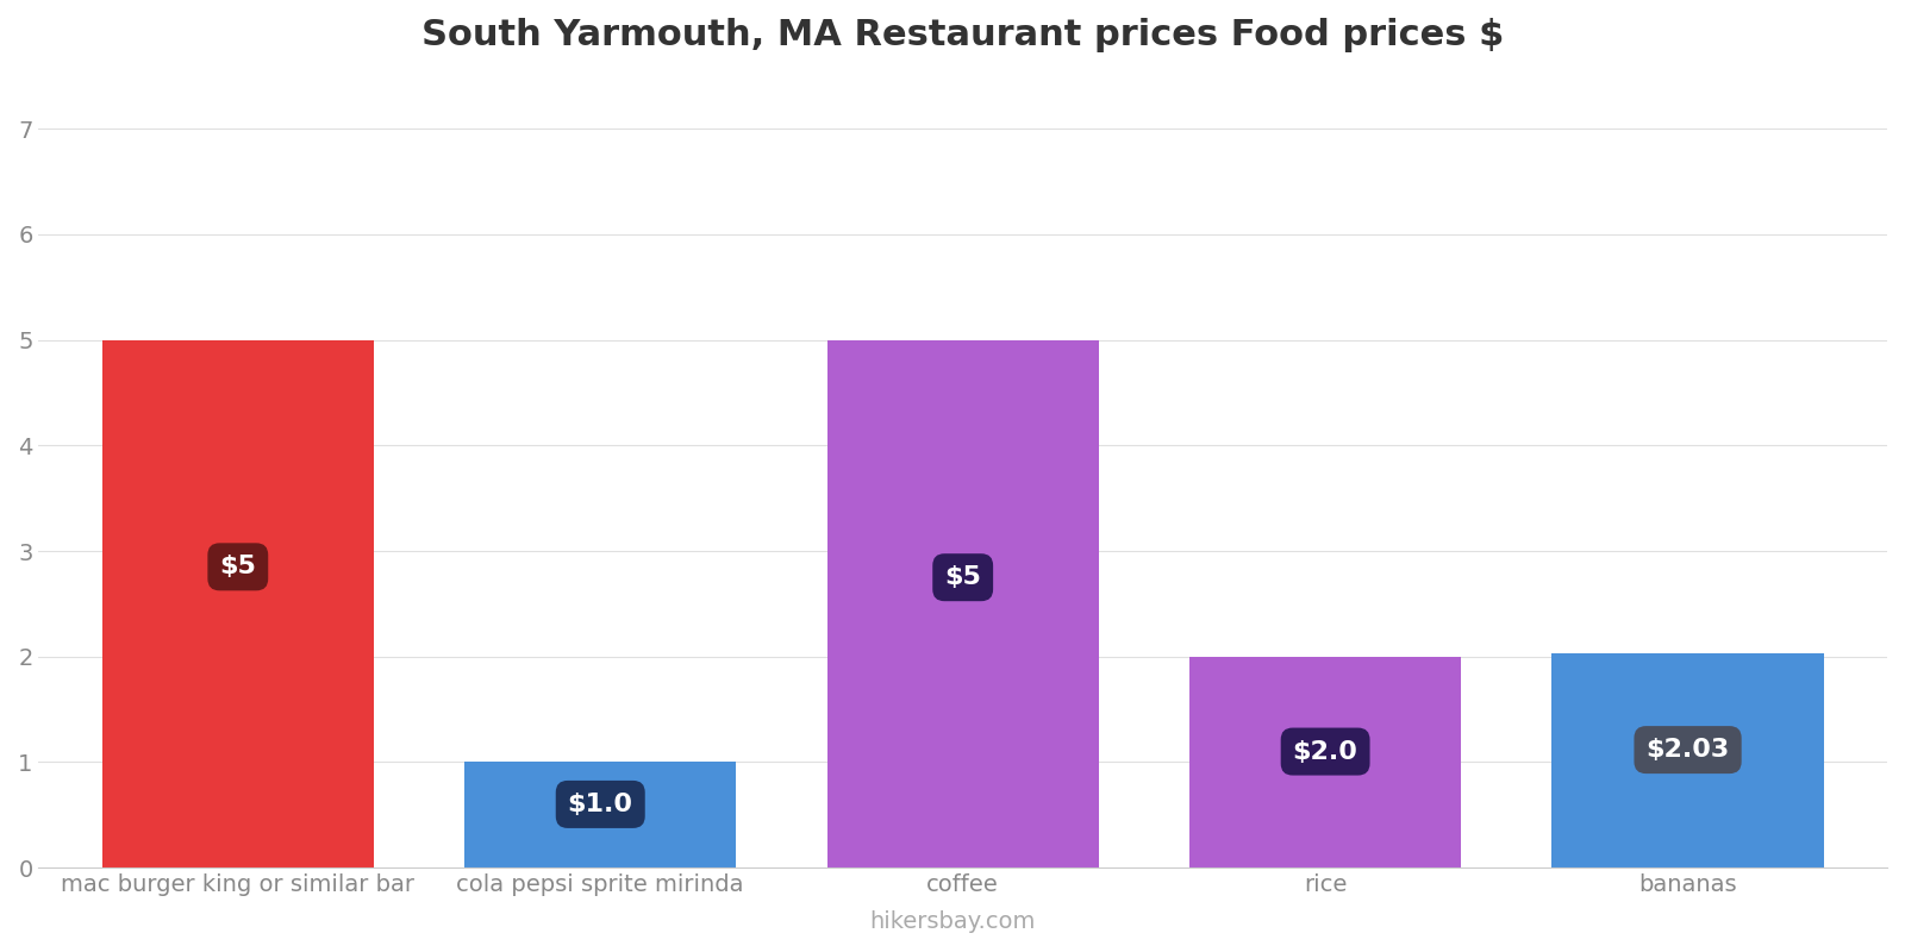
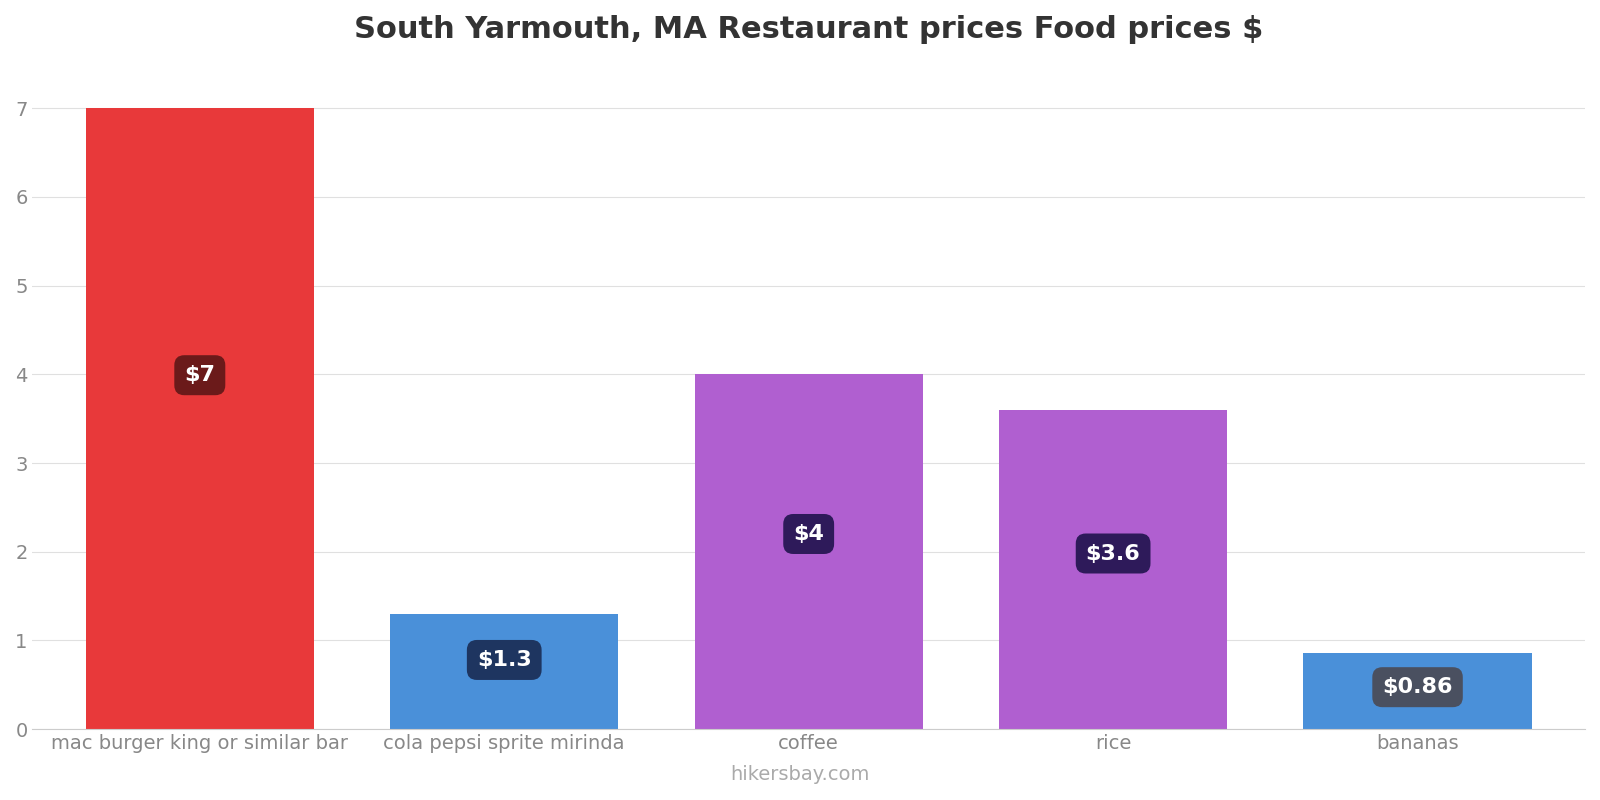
mac burger king or similar bar: $5 -> $7
cola pepsi sprite mirinda: $1.0 -> $1.3
coffee: $5 -> $4
rice: $2.0 -> $3.6
bananas: $2.03 -> $0.86
